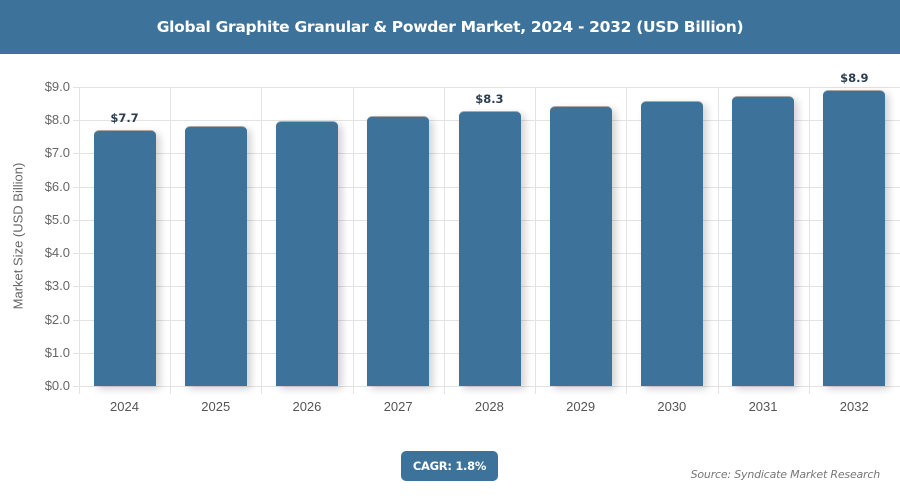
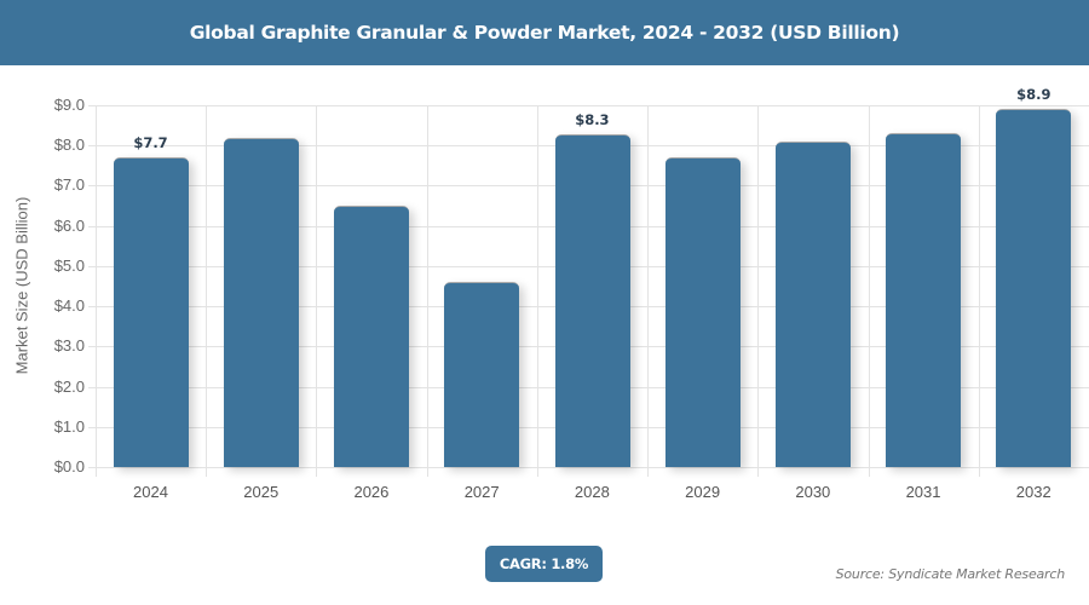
2025: $7.8 -> $8.2
2026: $8.0 -> $6.5
2027: $8.1 -> $4.6
2029: $8.4 -> $7.7
2030: $8.6 -> $8.1
2031: $8.7 -> $8.3
